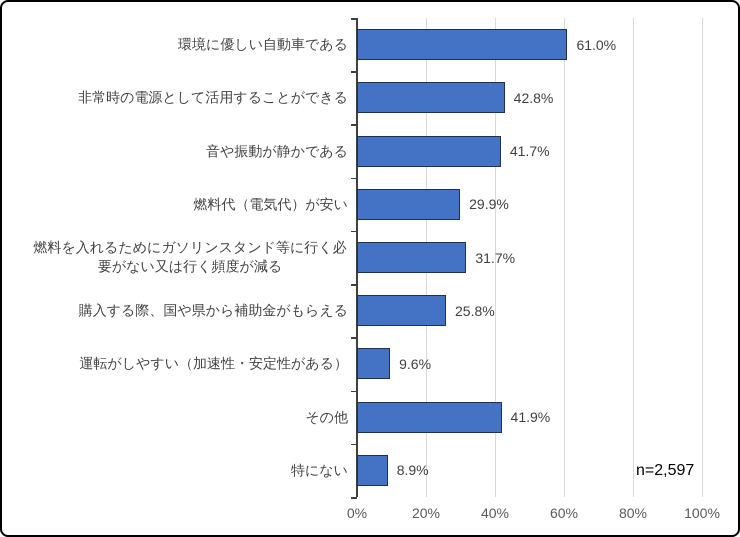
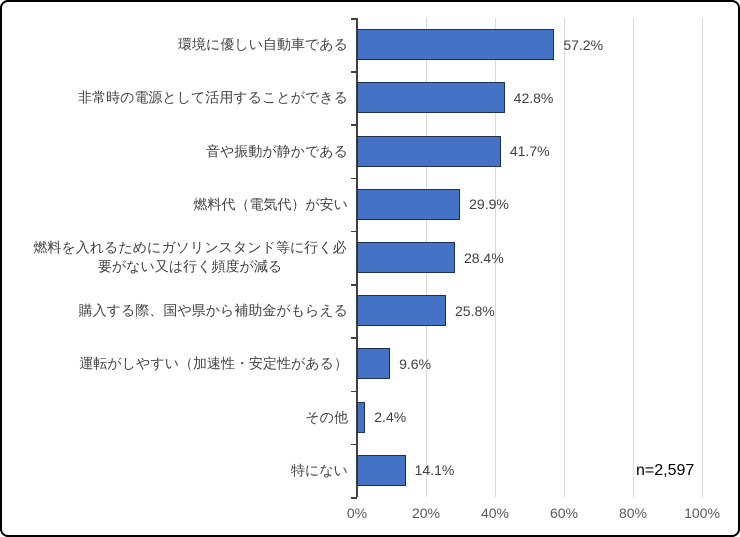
環境に優しい自動車である: 61.0% -> 57.2%
燃料を入れるためにガソリンスタンド等に行く必要がない又は行く頻度が減る: 31.7% -> 28.4%
その他: 41.9% -> 2.4%
特にない: 8.9% -> 14.1%
